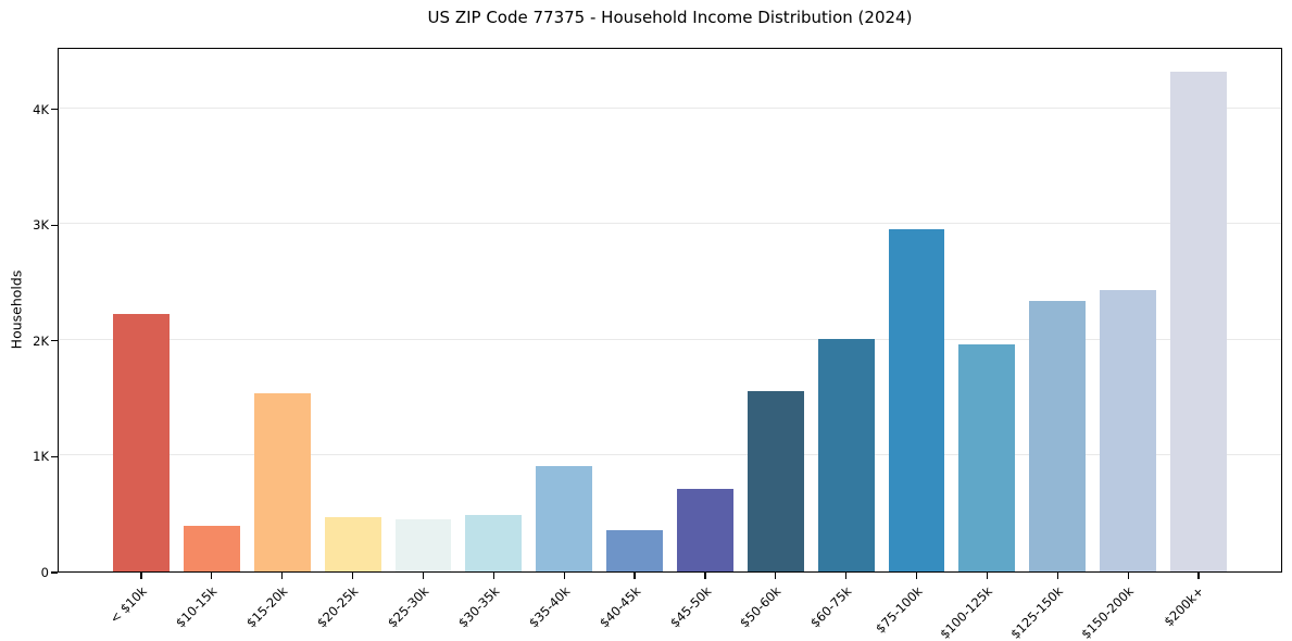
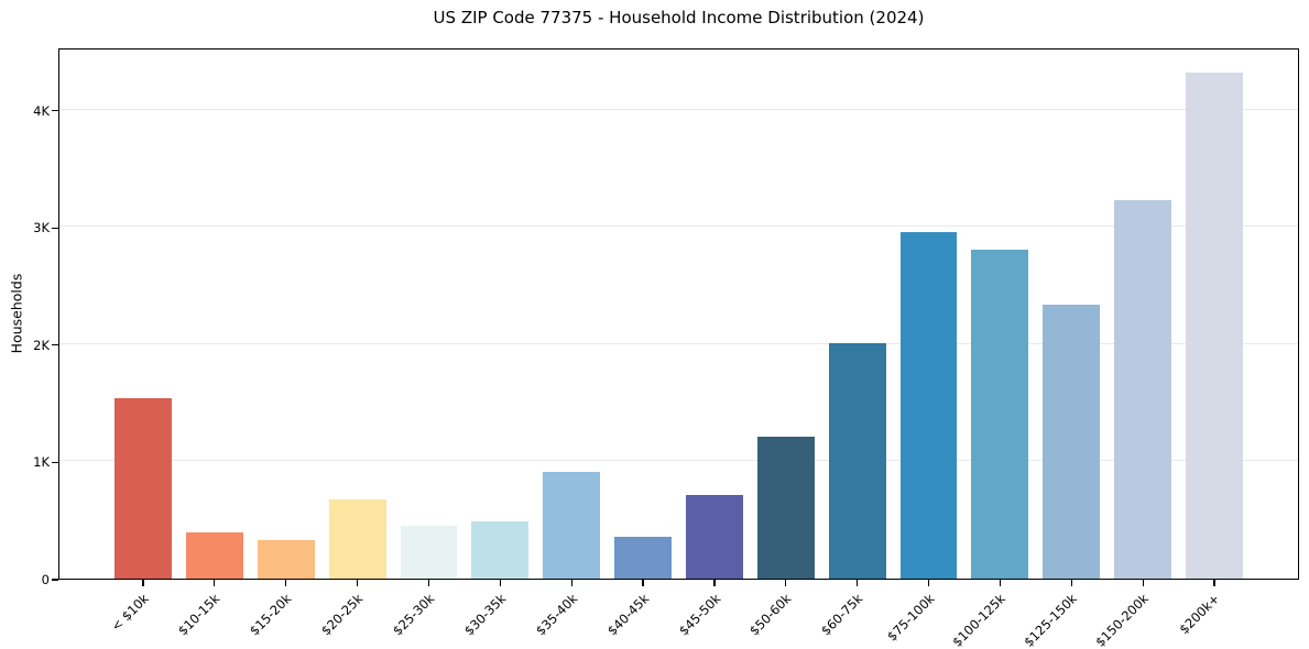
< $10k: 2.22K -> 1.54K
$15-20k: 1.54K -> 0.33K
$20-25k: 0.47K -> 0.68K
$50-60k: 1.56K -> 1.21K
$100-125k: 1.96K -> 2.80K
$150-200k: 2.43K -> 3.23K
